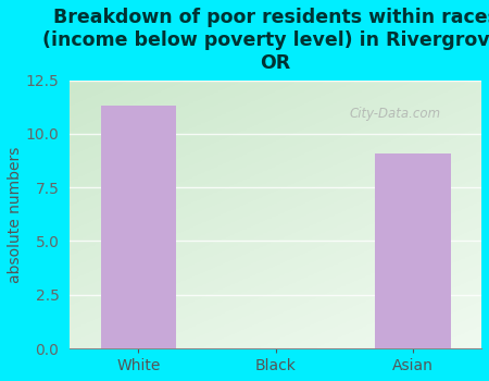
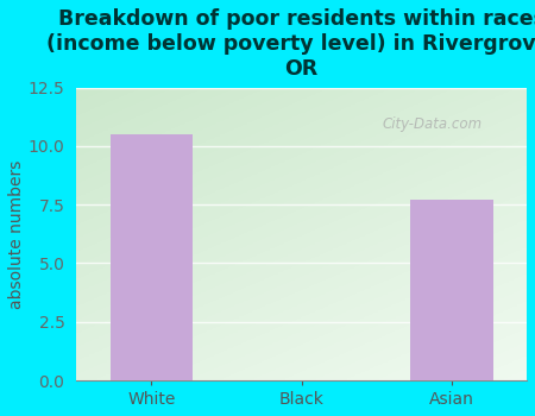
White: 11.3 -> 10.5
Asian: 9.1 -> 7.7
